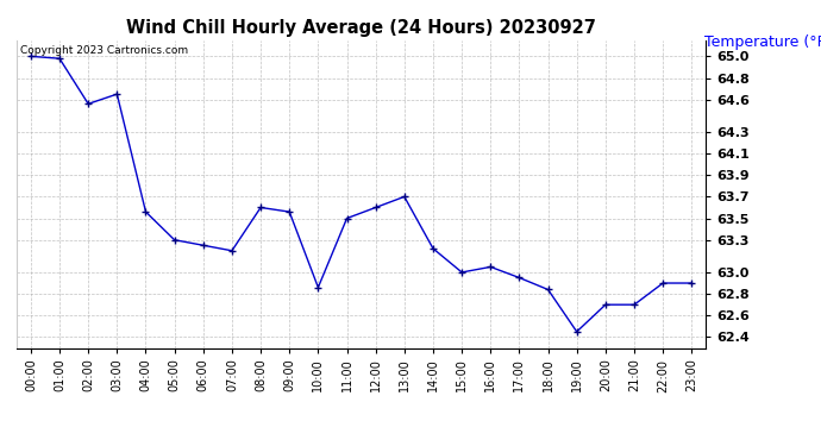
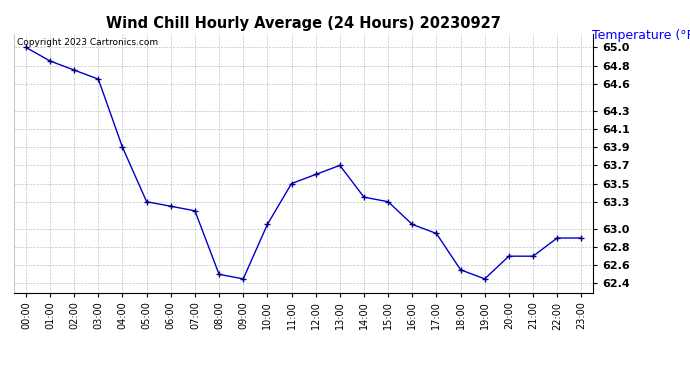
01:00: 64.98 -> 64.85
02:00: 64.56 -> 64.75
04:00: 63.56 -> 63.90
08:00: 63.60 -> 62.50
09:00: 63.56 -> 62.45
10:00: 62.86 -> 63.05
14:00: 63.22 -> 63.35
15:00: 63.00 -> 63.30
18:00: 62.84 -> 62.55
